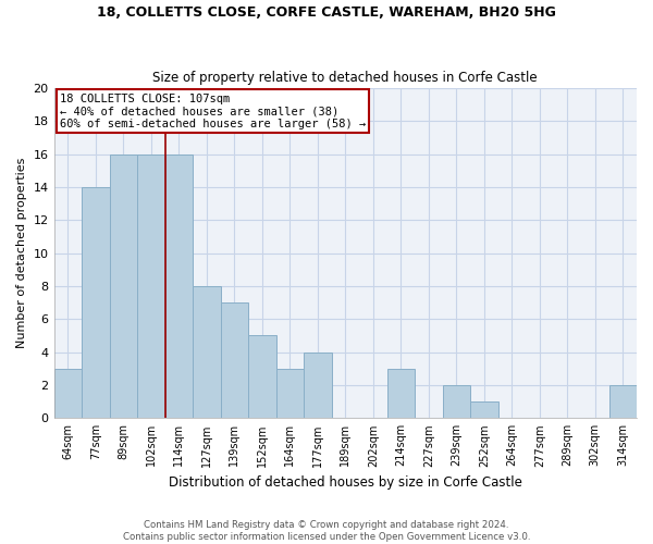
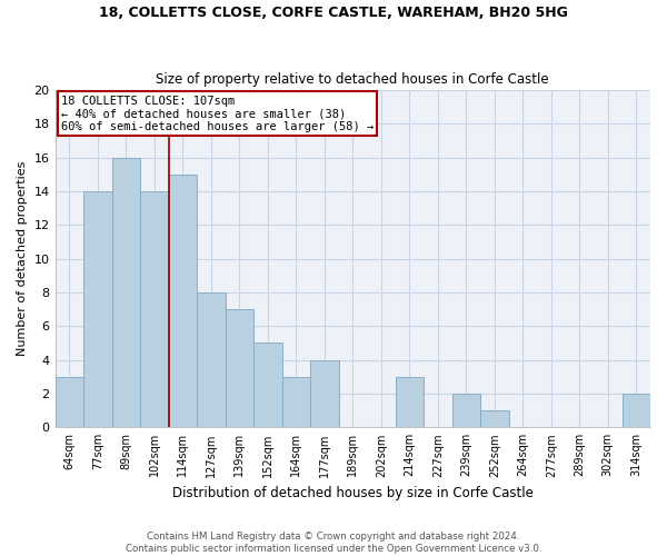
102sqm: 16 -> 14
114sqm: 16 -> 15
